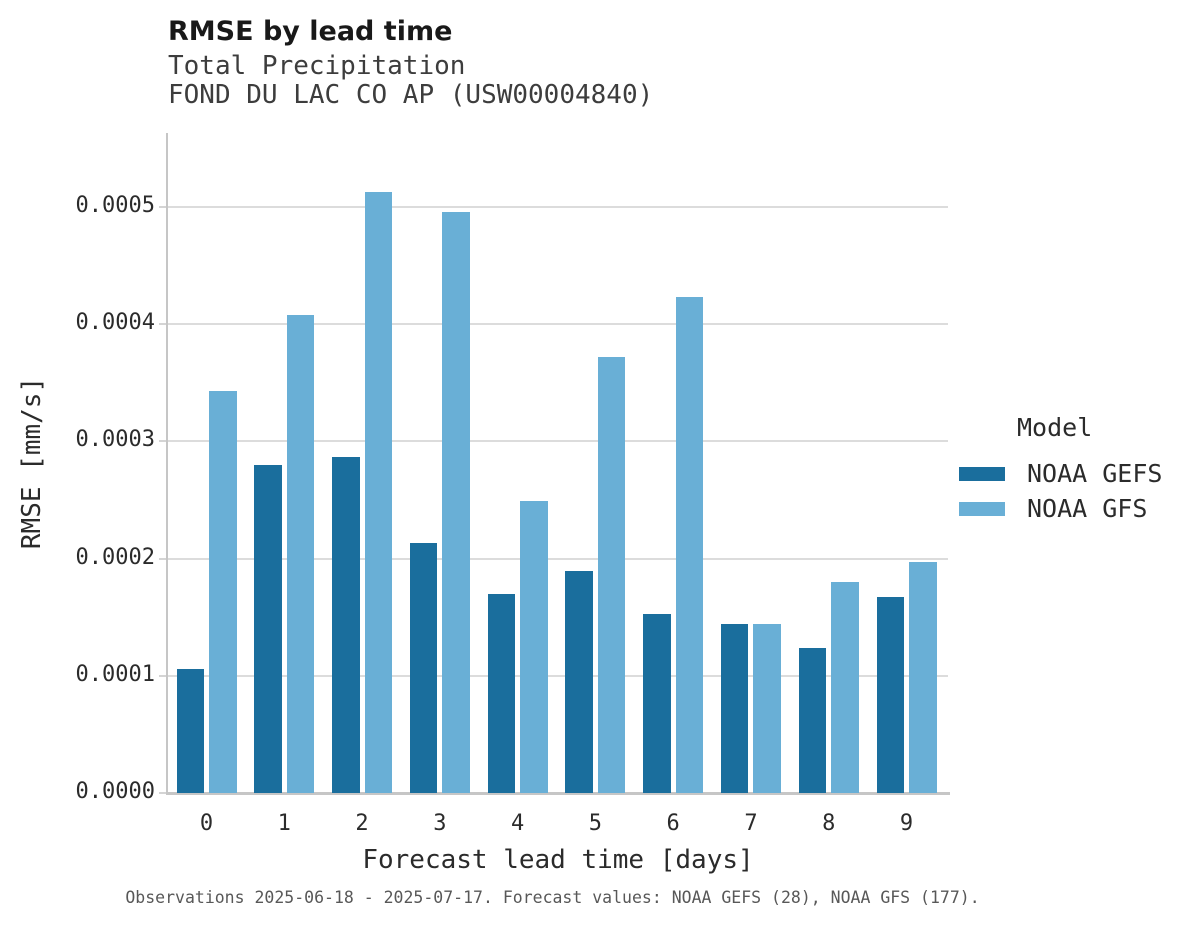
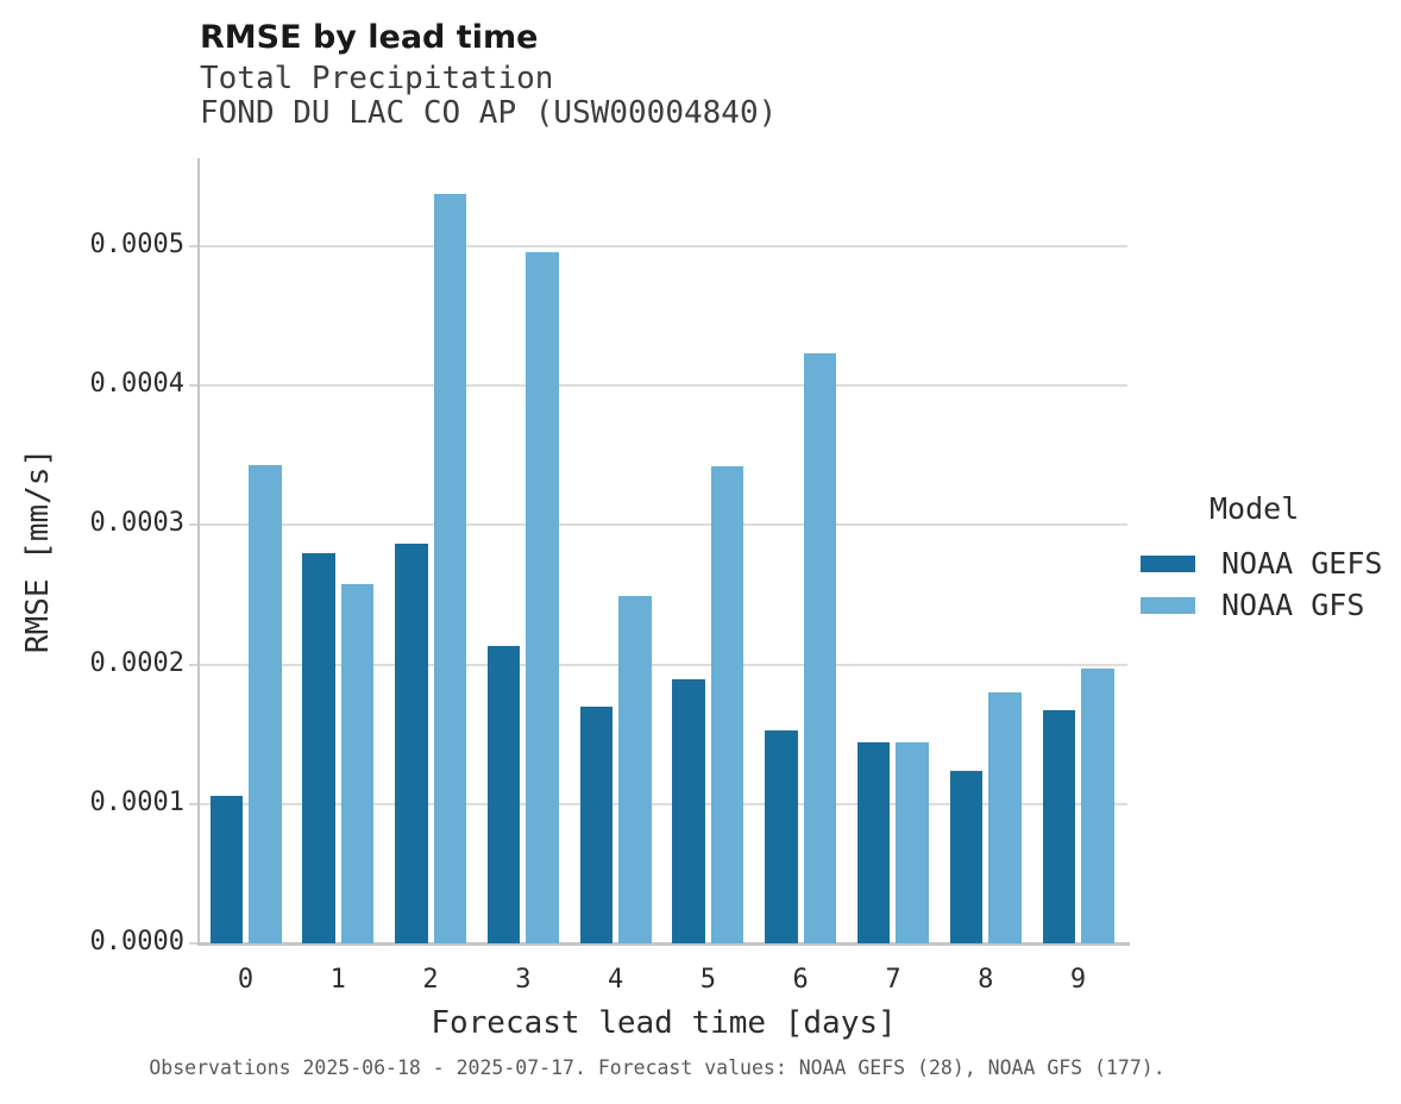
NOAA GFS/1: 0.000408 -> 0.000258
NOAA GFS/2: 0.000513 -> 0.000537
NOAA GFS/5: 0.000372 -> 0.000342
